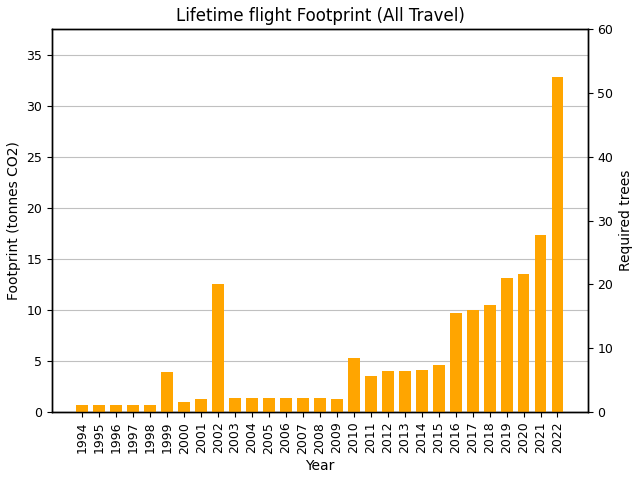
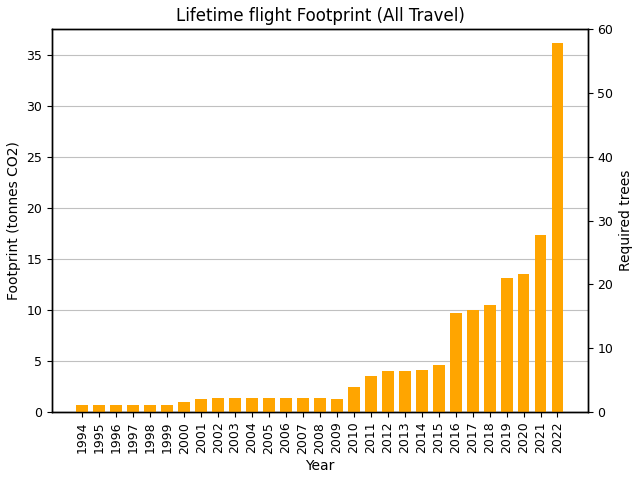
1999: 3.9 -> 0.7
2002: 12.5 -> 1.4
2010: 5.3 -> 2.4
2022: 32.8 -> 36.2
